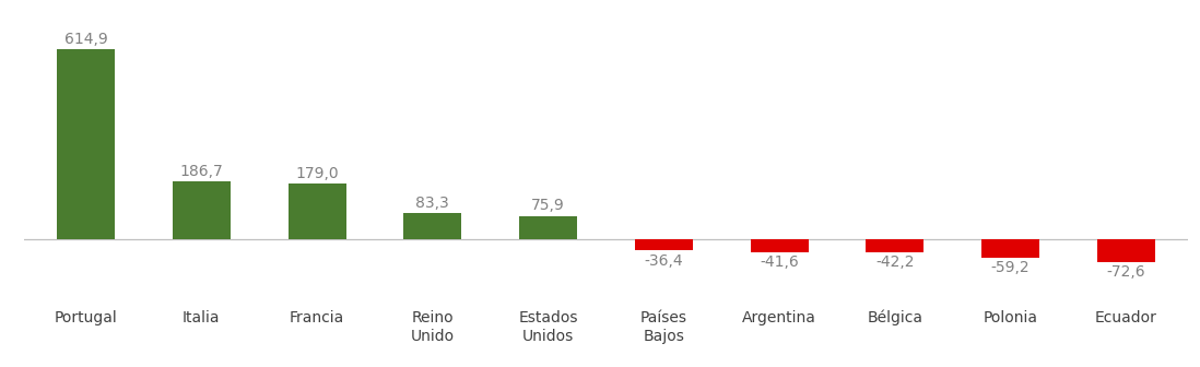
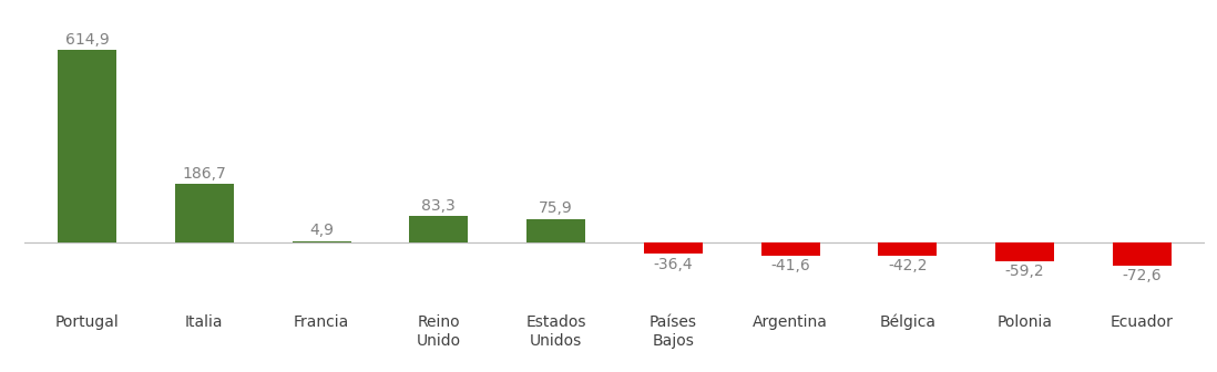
Francia: 179,0 -> 4,9
